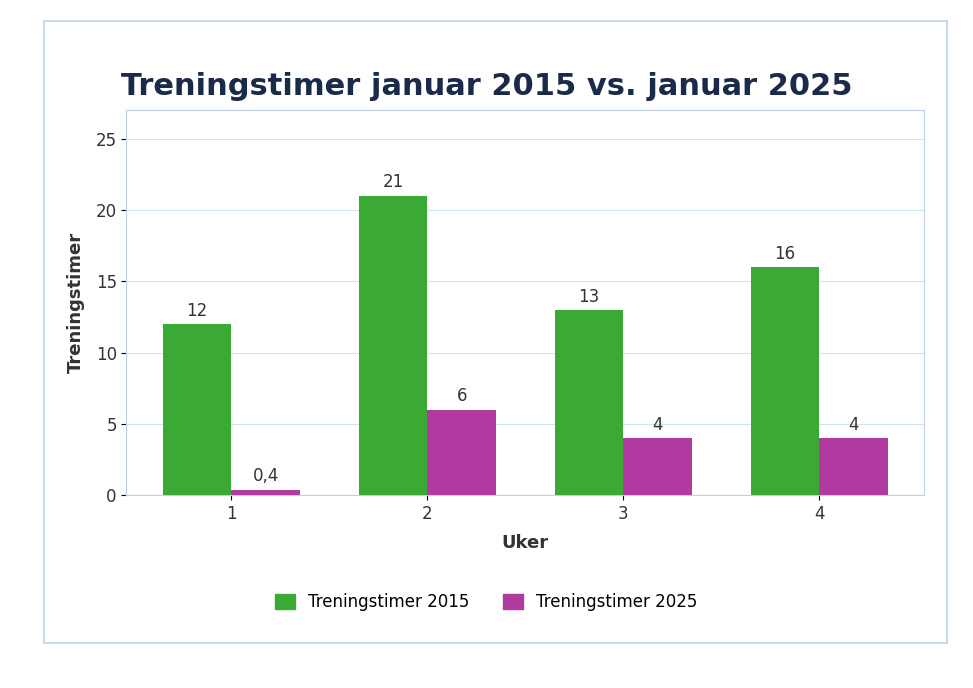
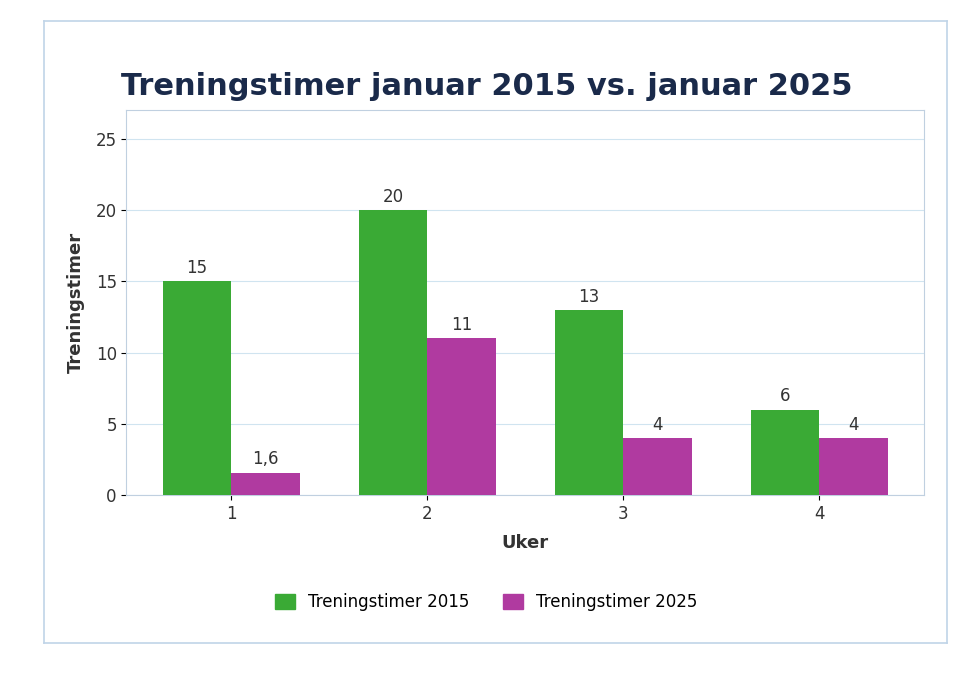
Treningstimer 2015/1: 12 -> 15
Treningstimer 2025/1: 0,4 -> 1,6
Treningstimer 2015/2: 21 -> 20
Treningstimer 2025/2: 6 -> 11
Treningstimer 2015/4: 16 -> 6
